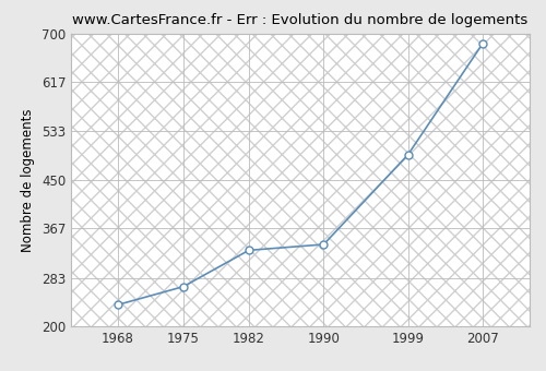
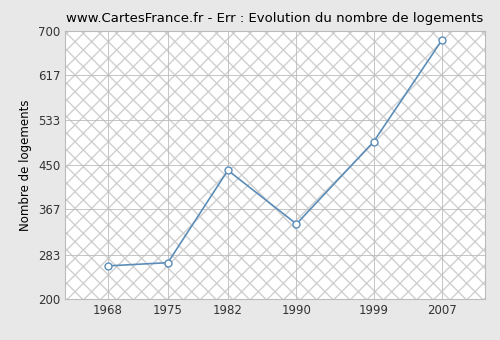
1968: 237 -> 262
1982: 330 -> 440
